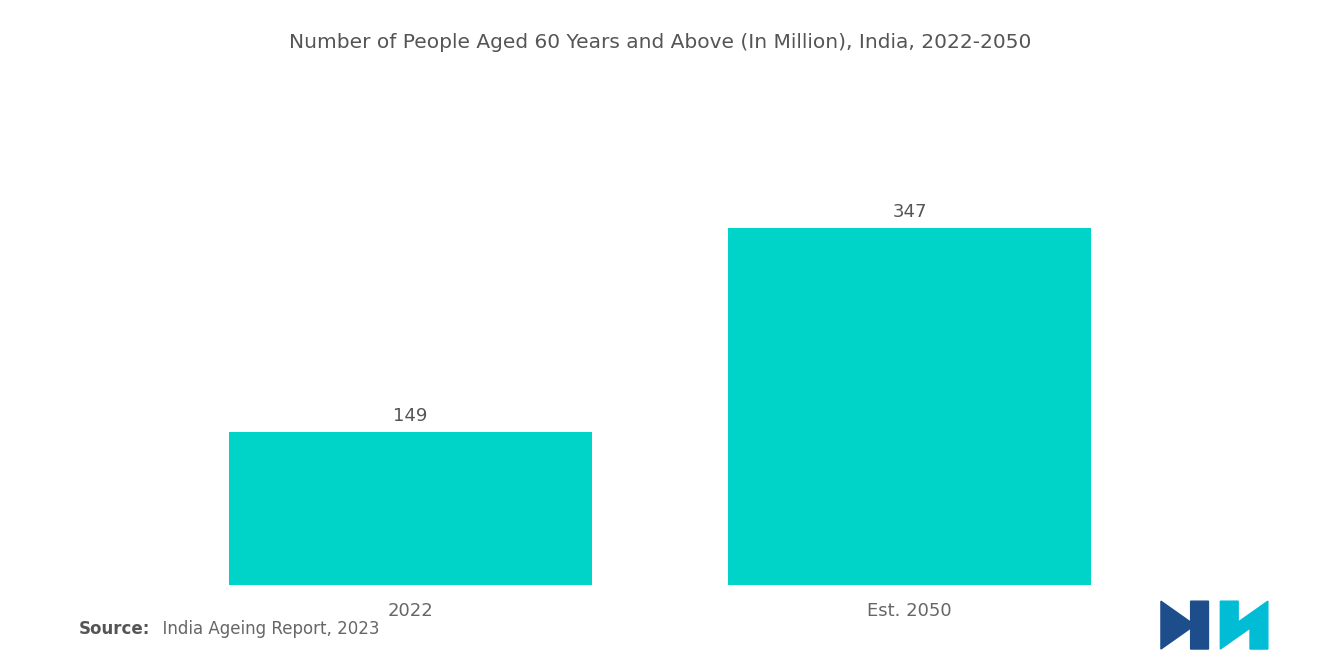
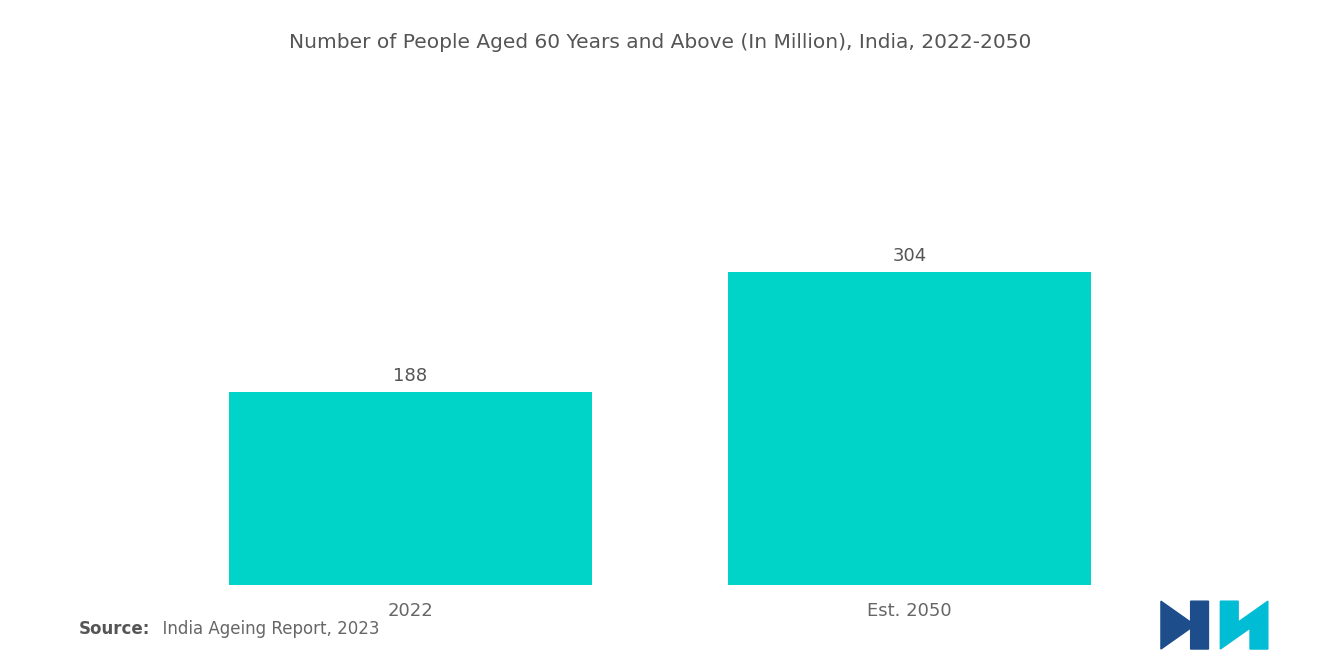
2022: 149 -> 188
Est. 2050: 347 -> 304
